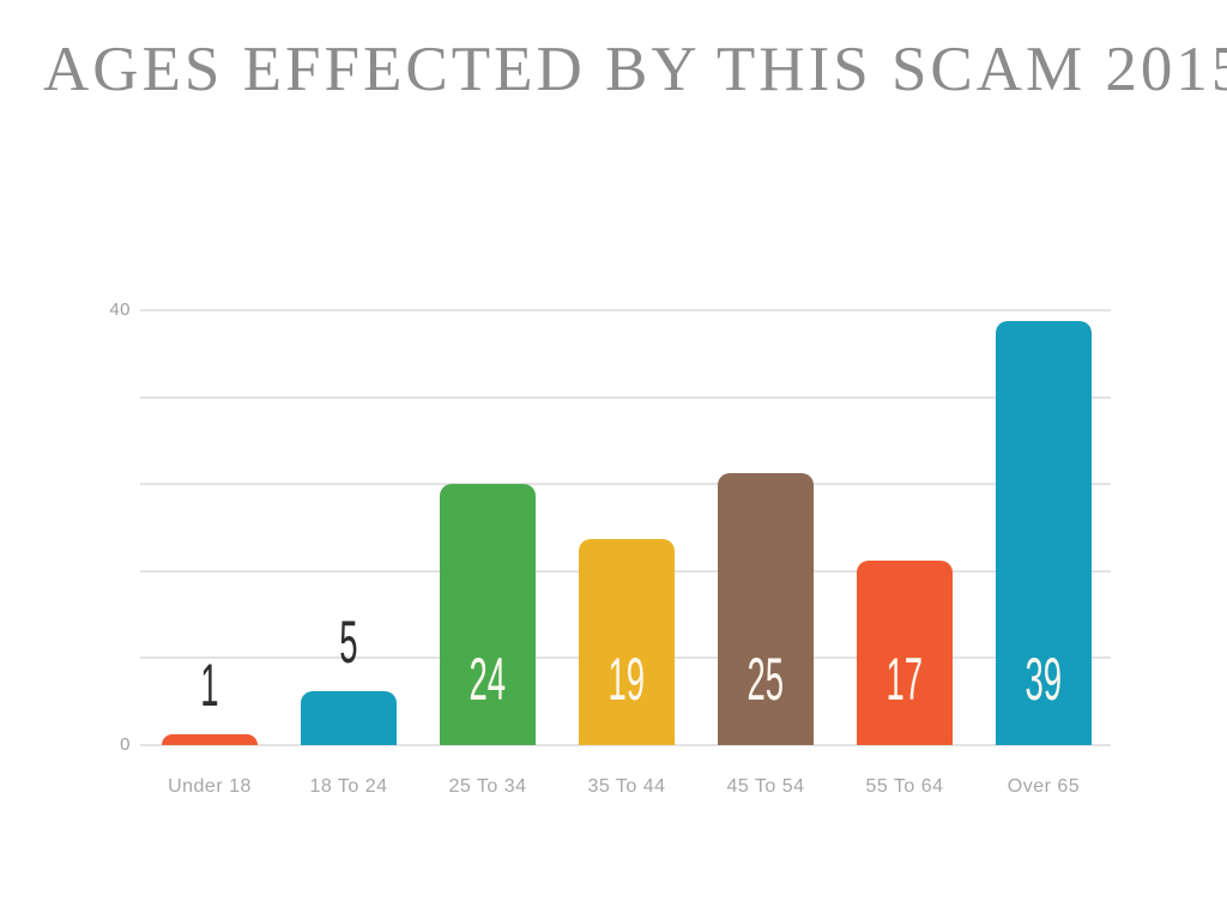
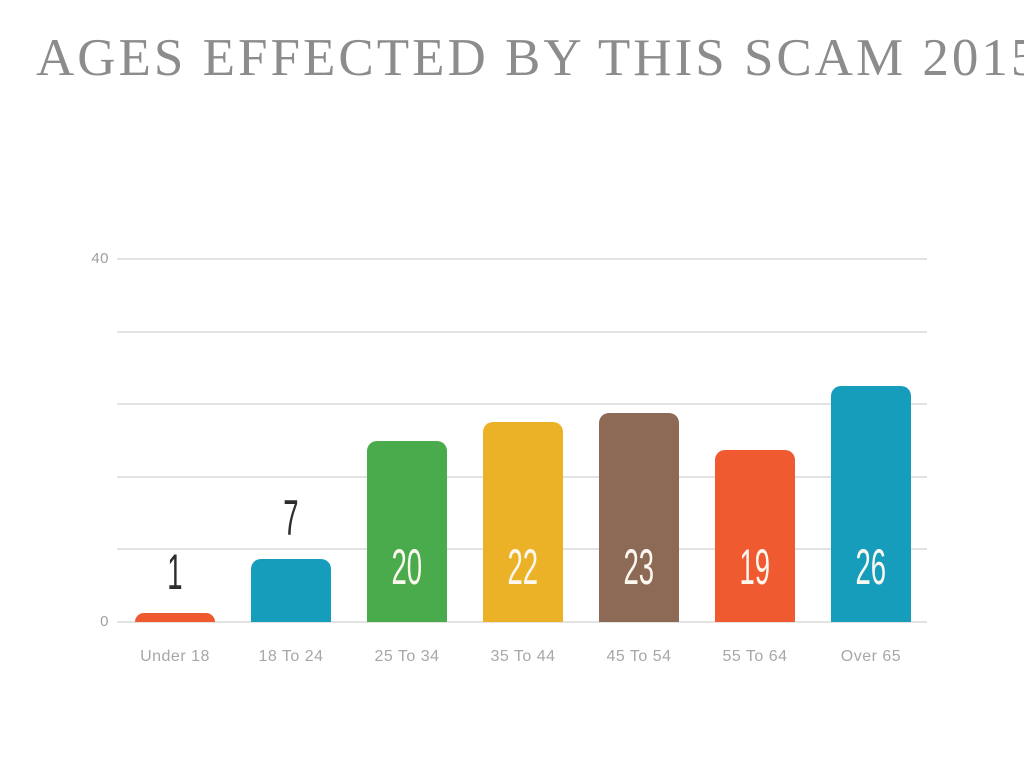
18 To 24: 5 -> 7
25 To 34: 24 -> 20
35 To 44: 19 -> 22
45 To 54: 25 -> 23
55 To 64: 17 -> 19
Over 65: 39 -> 26
